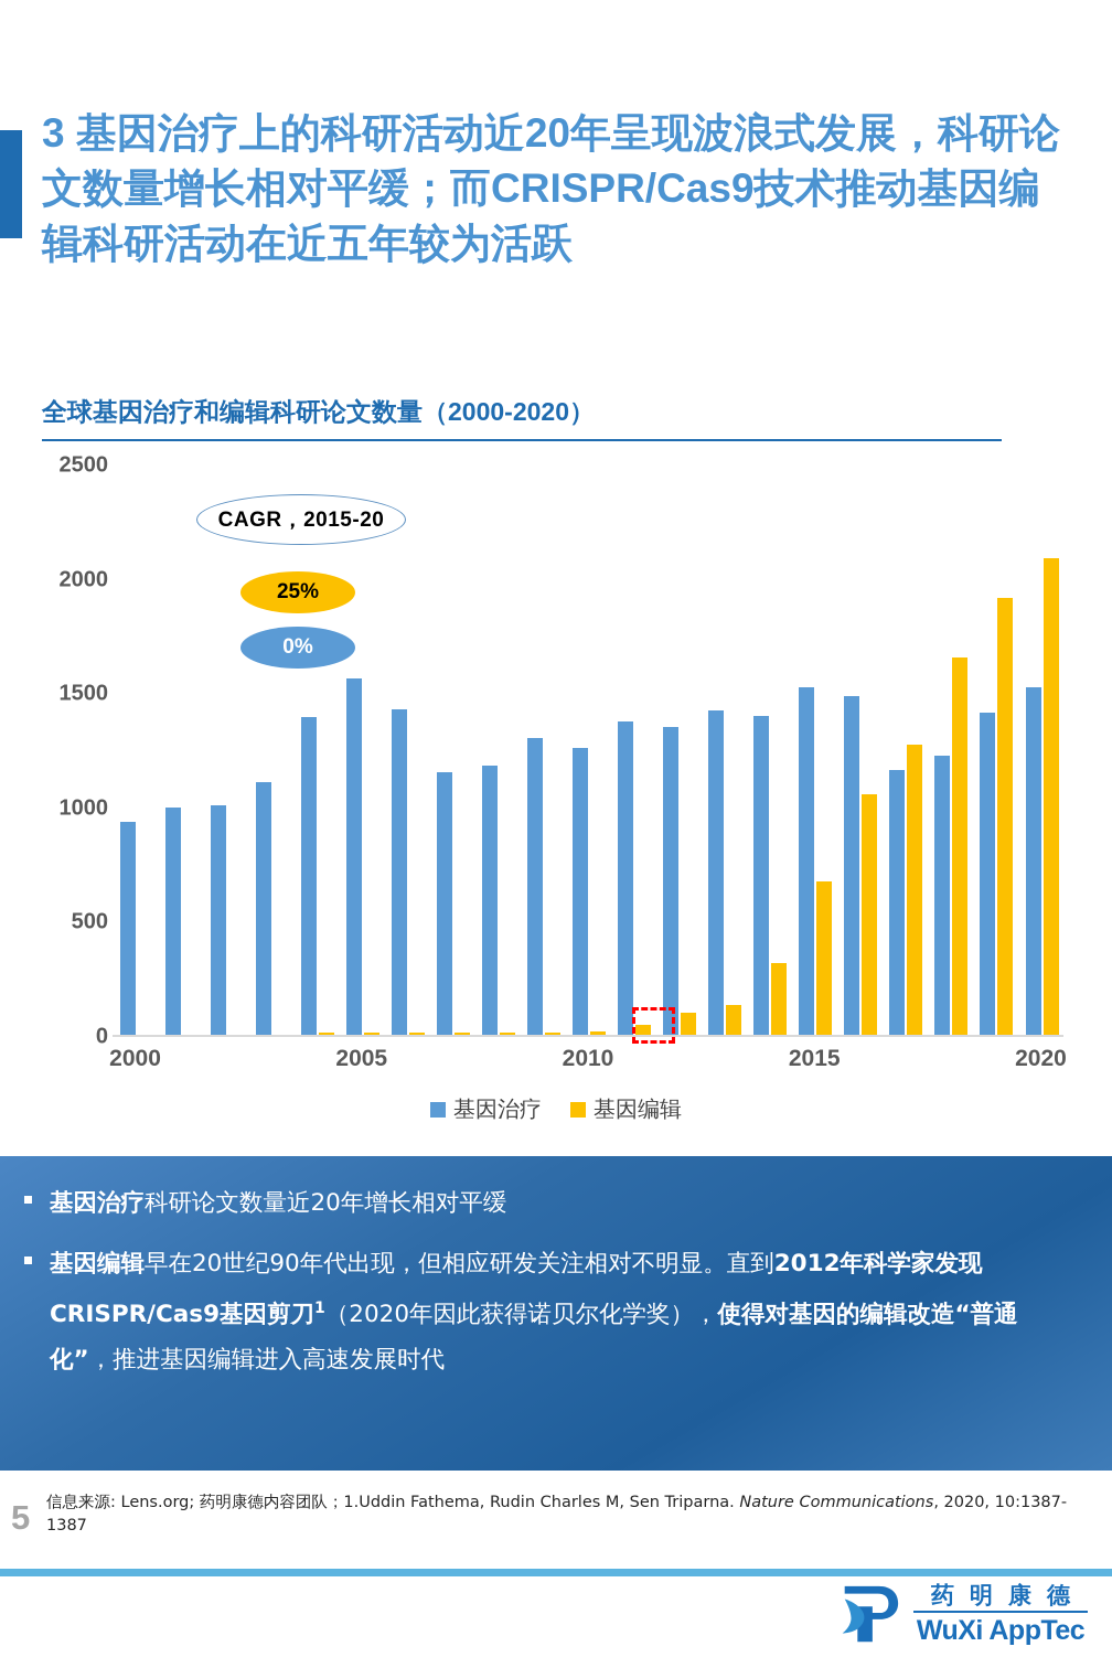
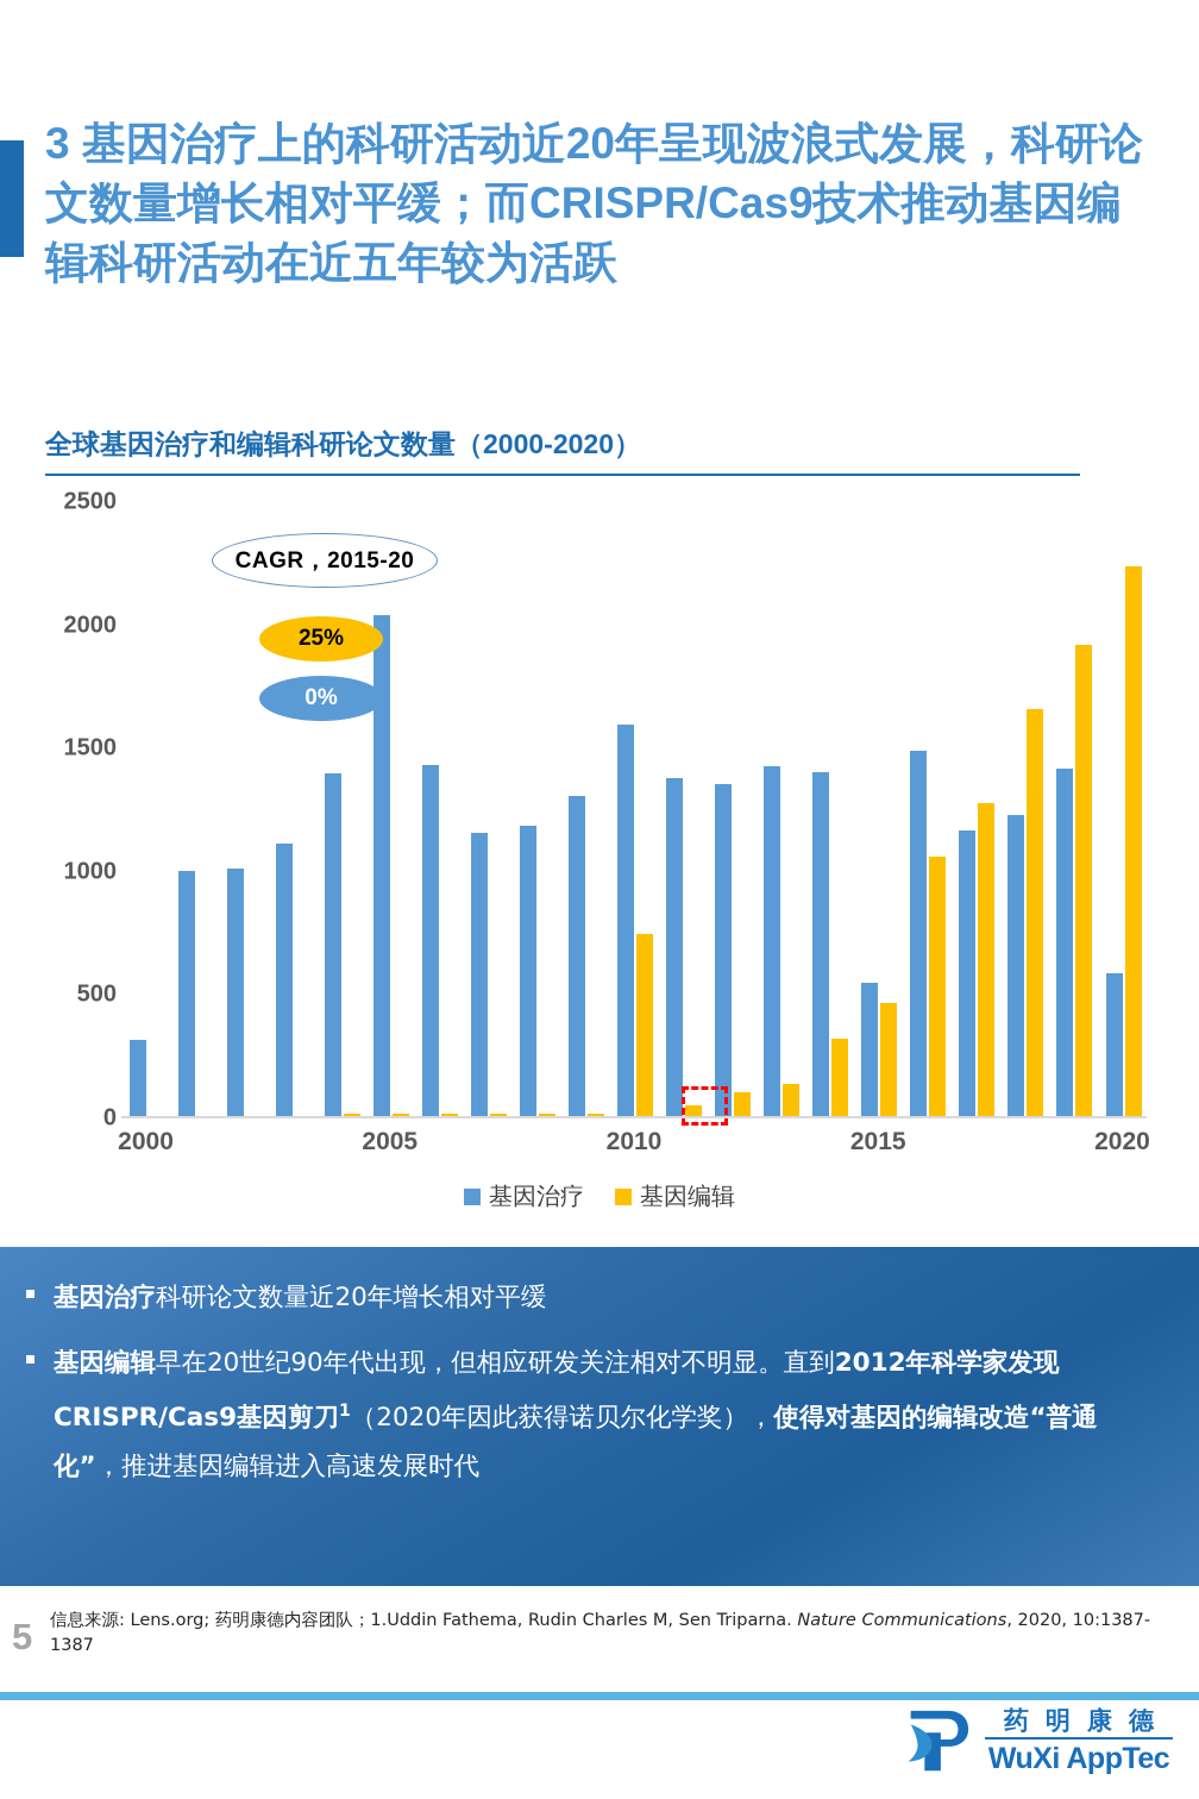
基因治疗/2000: 930 -> 310
基因治疗/2005: 1560 -> 2030
基因治疗/2010: 1260 -> 1590
基因编辑/2010: 20 -> 740
基因治疗/2015: 1520 -> 540
基因编辑/2015: 670 -> 460
基因治疗/2020: 1520 -> 580
基因编辑/2020: 2080 -> 2230
